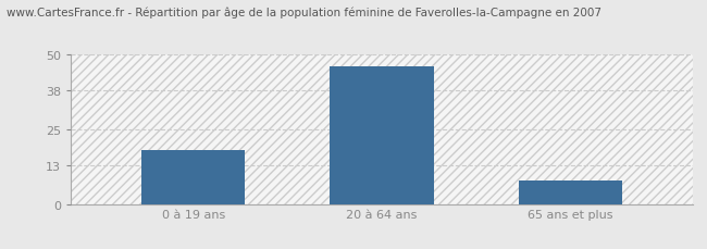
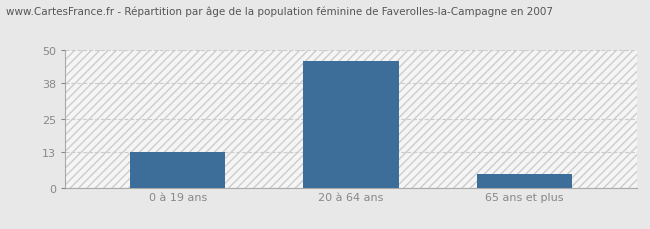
0 à 19 ans: 18 -> 13
65 ans et plus: 8 -> 5
